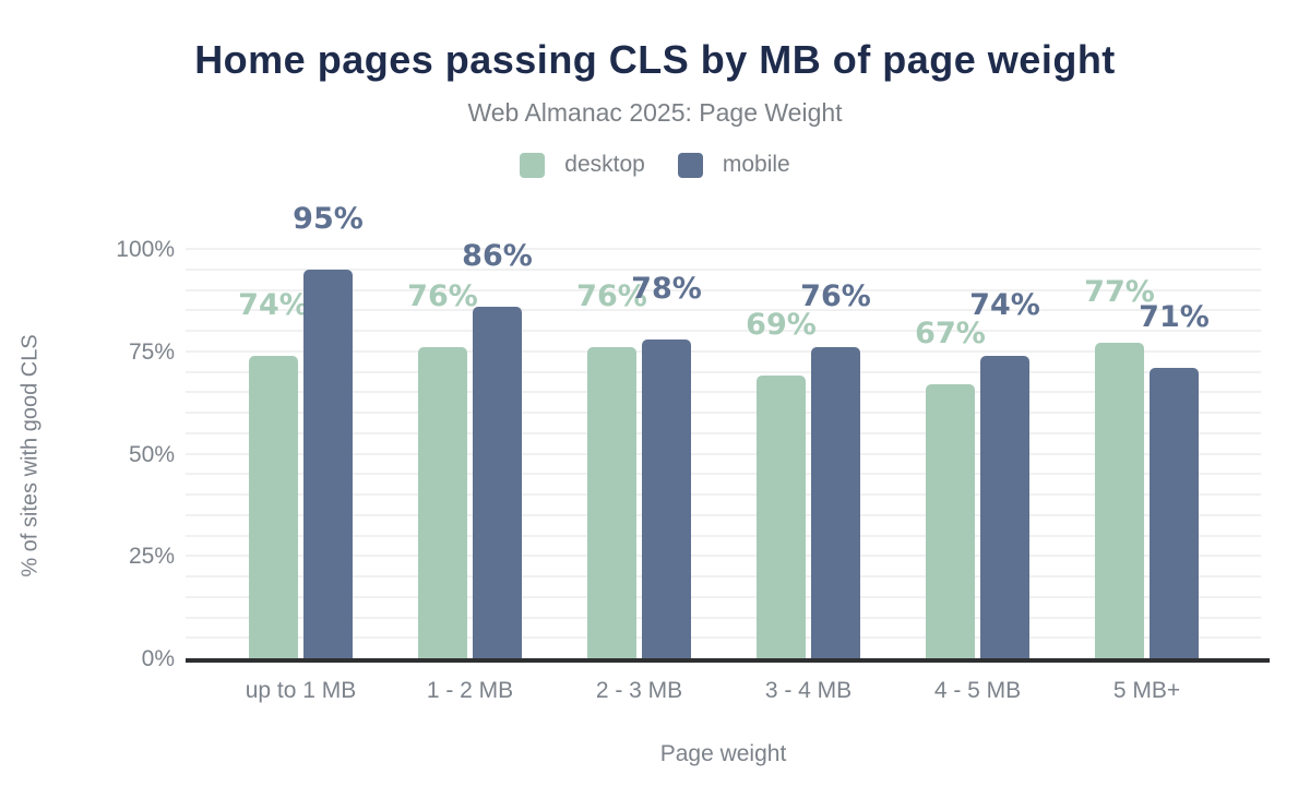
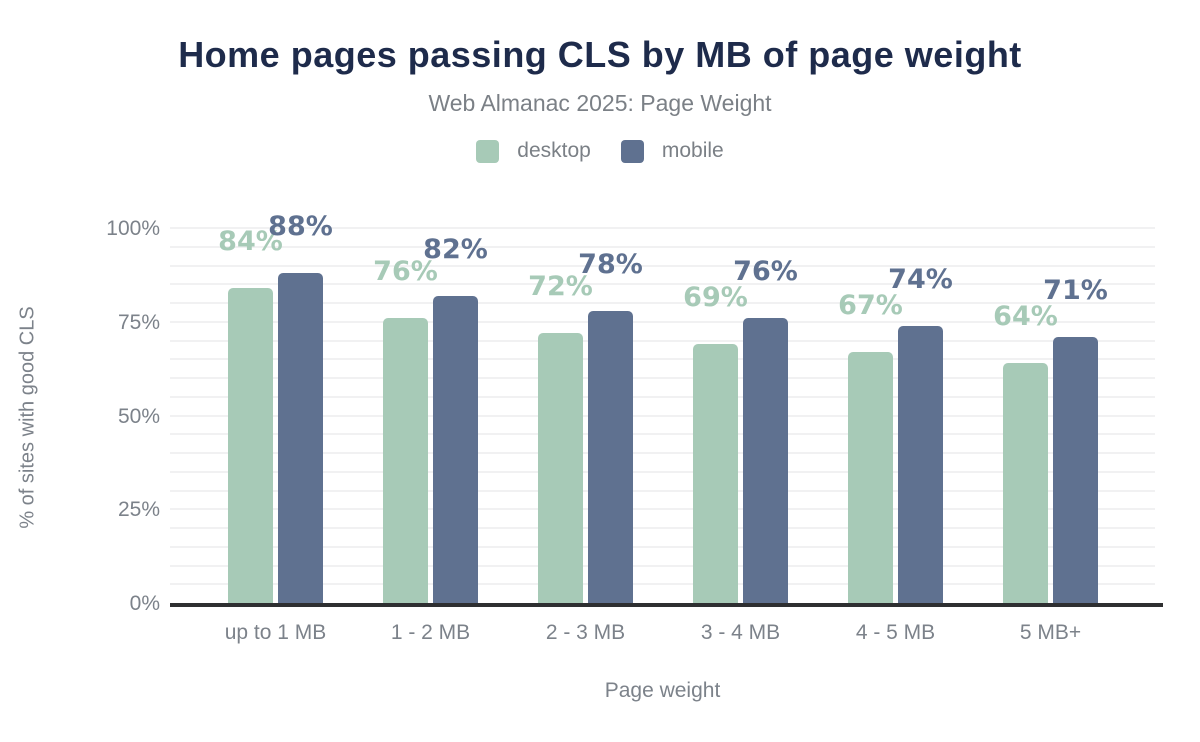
desktop/up to 1 MB: 74% -> 84%
mobile/up to 1 MB: 95% -> 88%
mobile/1 - 2 MB: 86% -> 82%
desktop/2 - 3 MB: 76% -> 72%
desktop/5 MB+: 77% -> 64%
